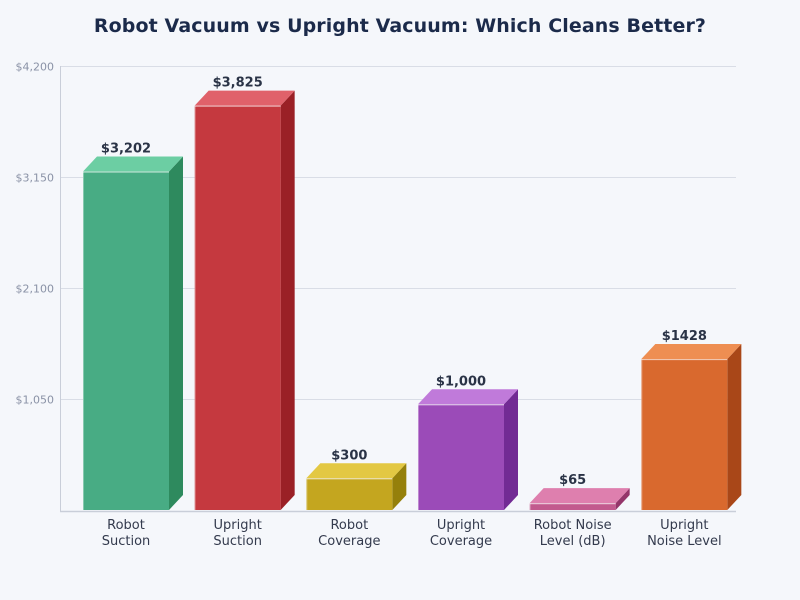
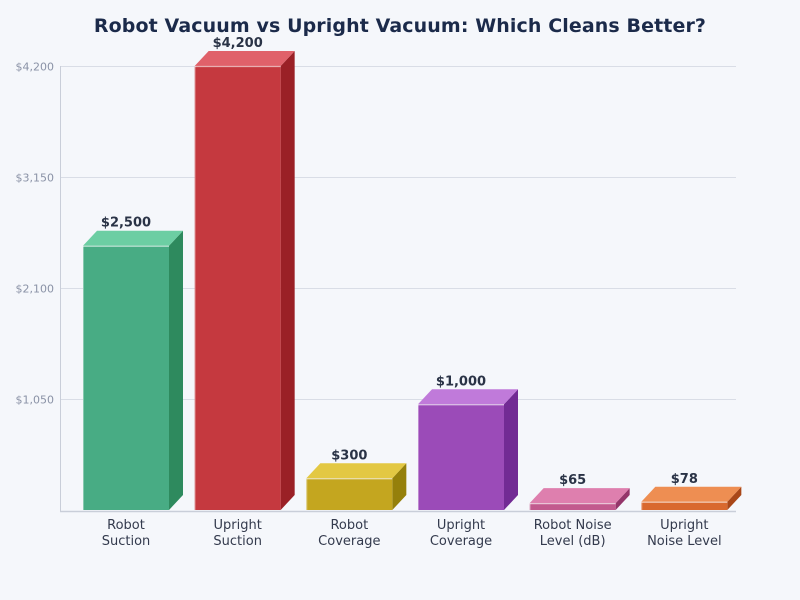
Robot Suction: $3,202 -> $2,500
Upright Suction: $3,825 -> $4,200
Upright Noise Level: $1428 -> $78
